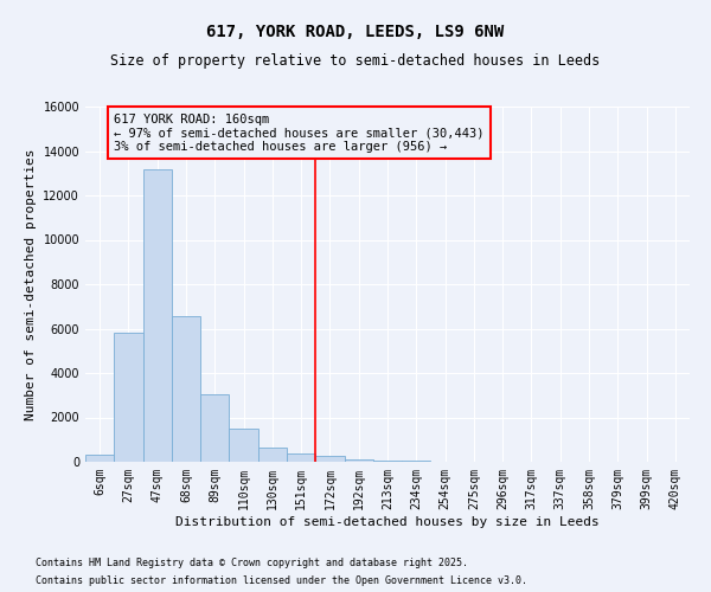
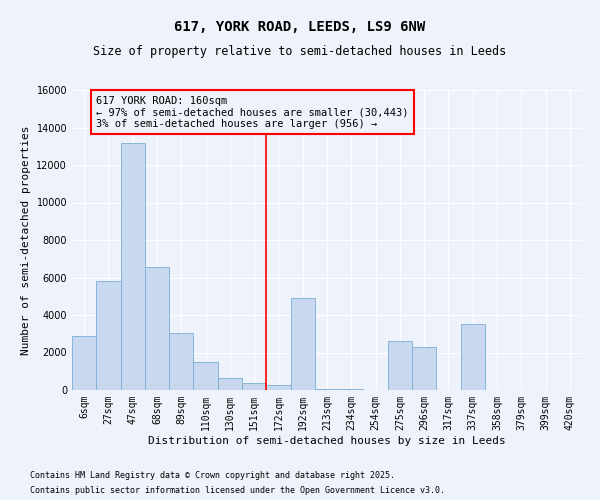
6sqm: 300 -> 2900
192sqm: 100 -> 4900
275sqm: 0 -> 2600
296sqm: 0 -> 2300
337sqm: 0 -> 3500
